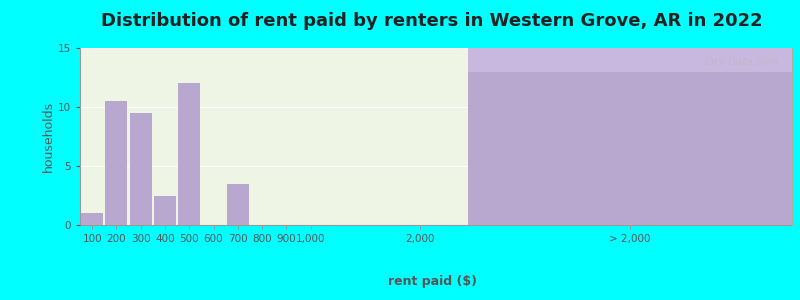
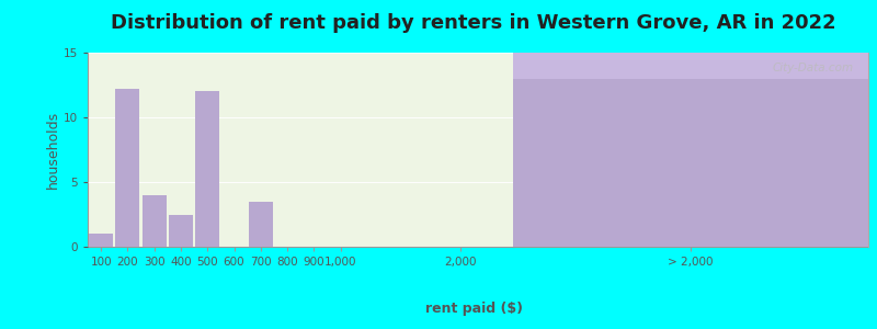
200: 10.5 -> 12.2
300: 9.5 -> 4.0
